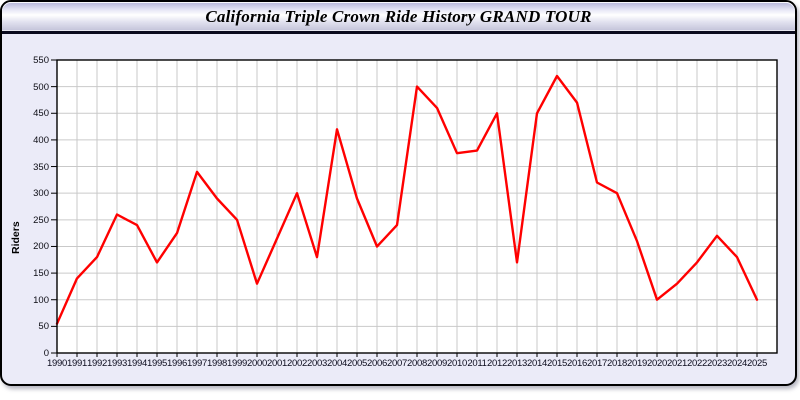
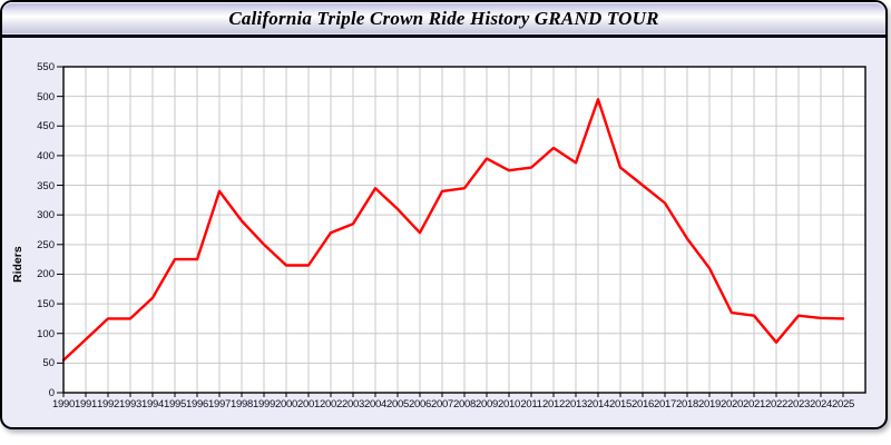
1991: 140 -> 90
1992: 180 -> 120
1993: 260 -> 120
1994: 240 -> 160
1995: 170 -> 220
2000: 130 -> 220
2002: 300 -> 270
2003: 180 -> 280
2004: 420 -> 340
2005: 290 -> 310
2006: 200 -> 270
2007: 240 -> 340
2008: 500 -> 340
2009: 460 -> 400
2012: 450 -> 410
2013: 170 -> 390
2014: 450 -> 500
2015: 520 -> 380
2016: 470 -> 350
2018: 300 -> 260
2020: 100 -> 140
2022: 170 -> 80
2023: 220 -> 130
2024: 180 -> 130
2025: 100 -> 120
